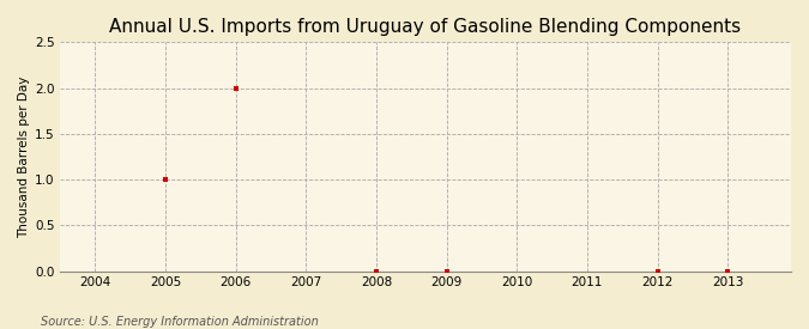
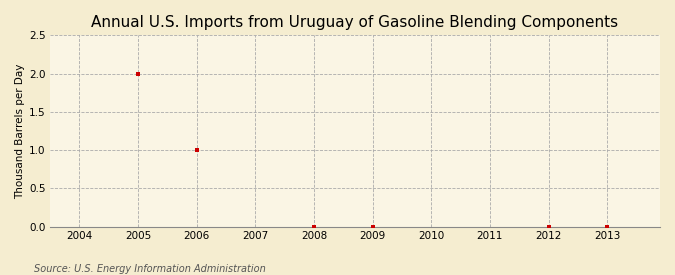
2005: 1 -> 2
2006: 2 -> 1
